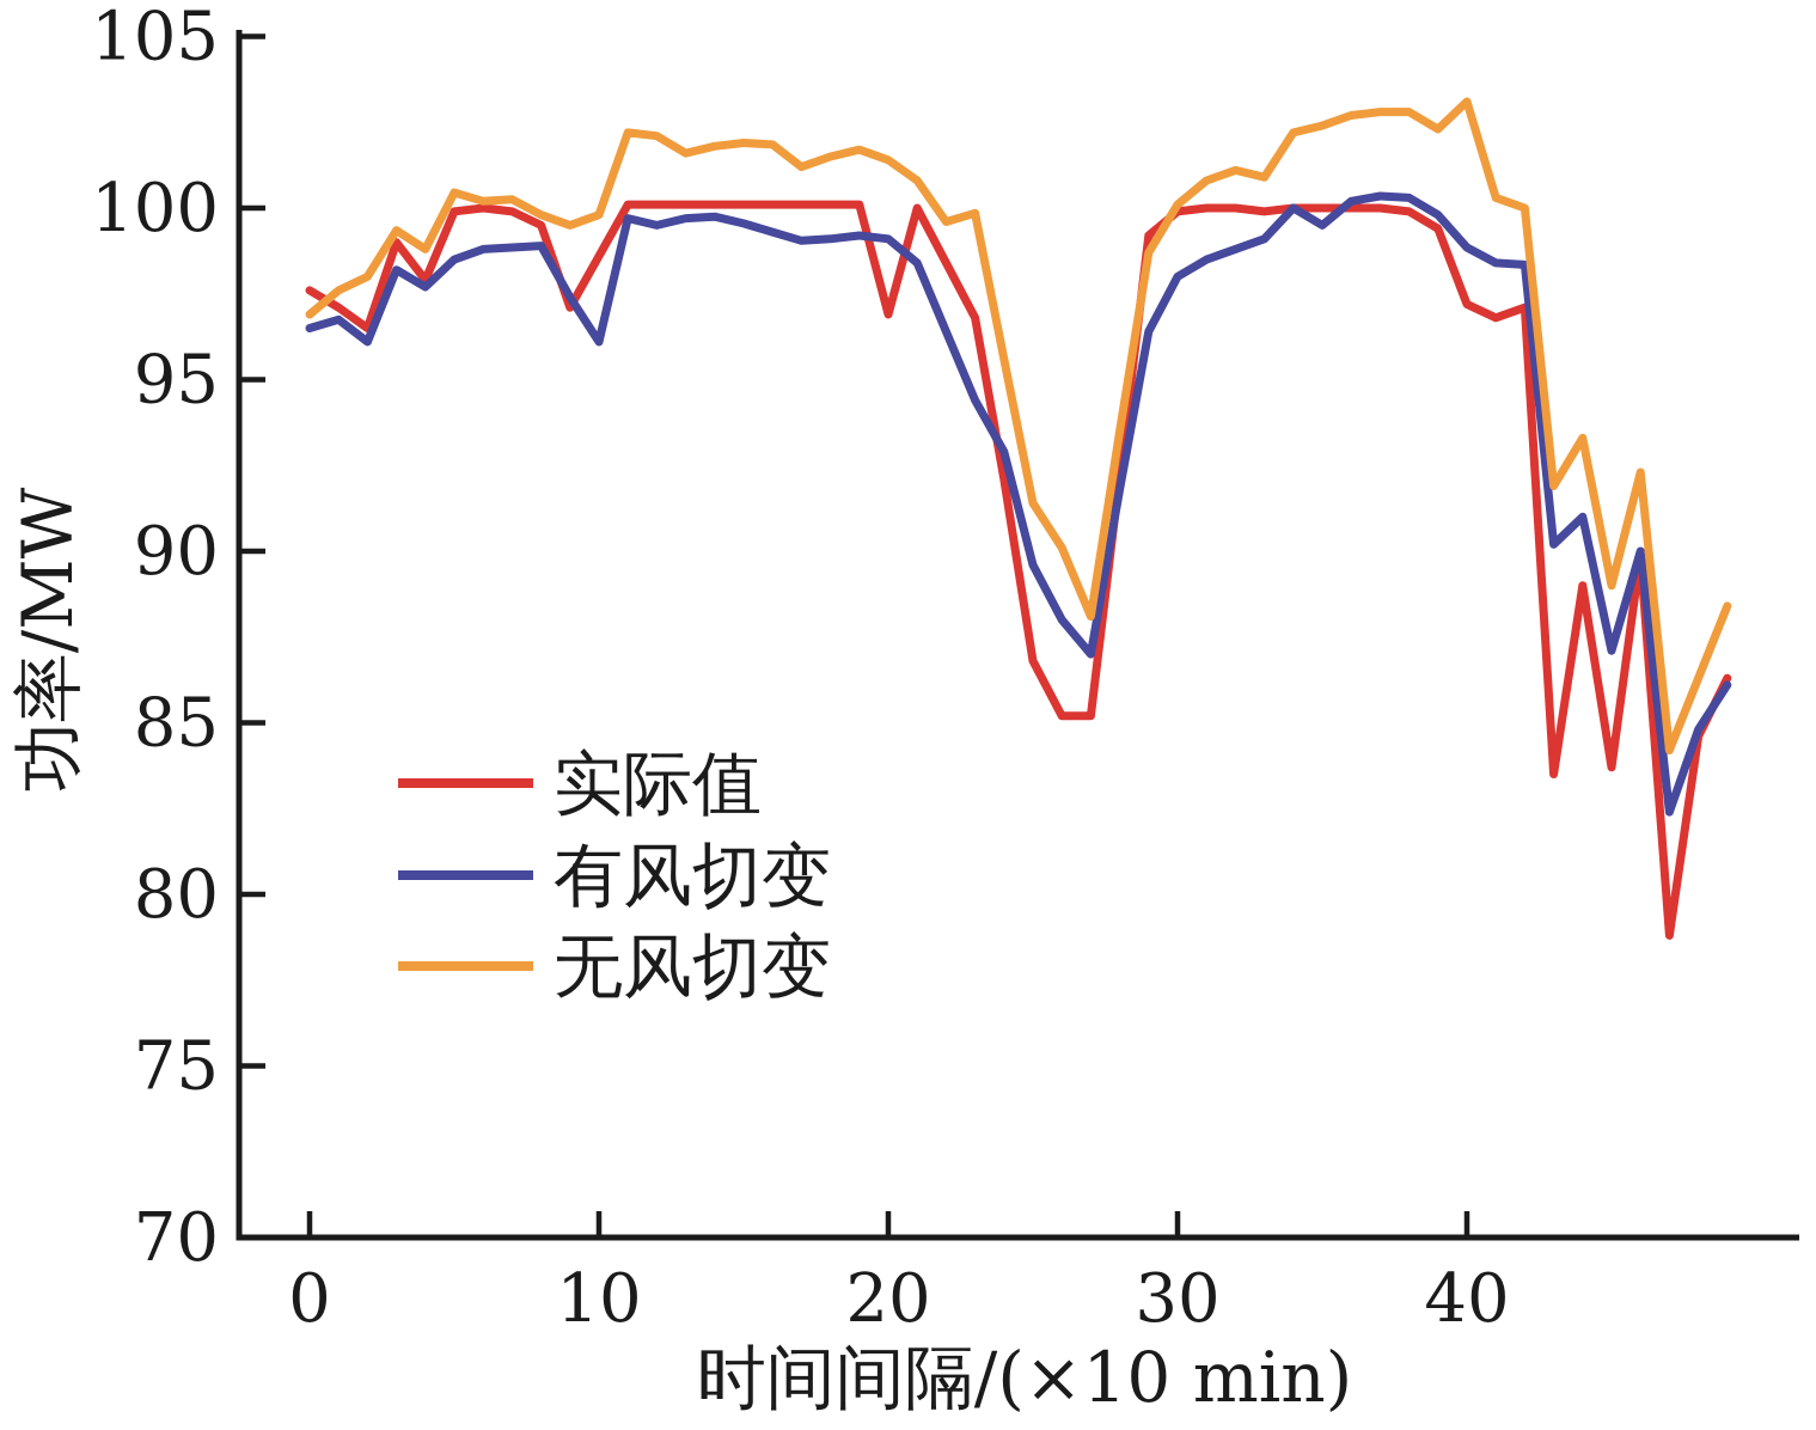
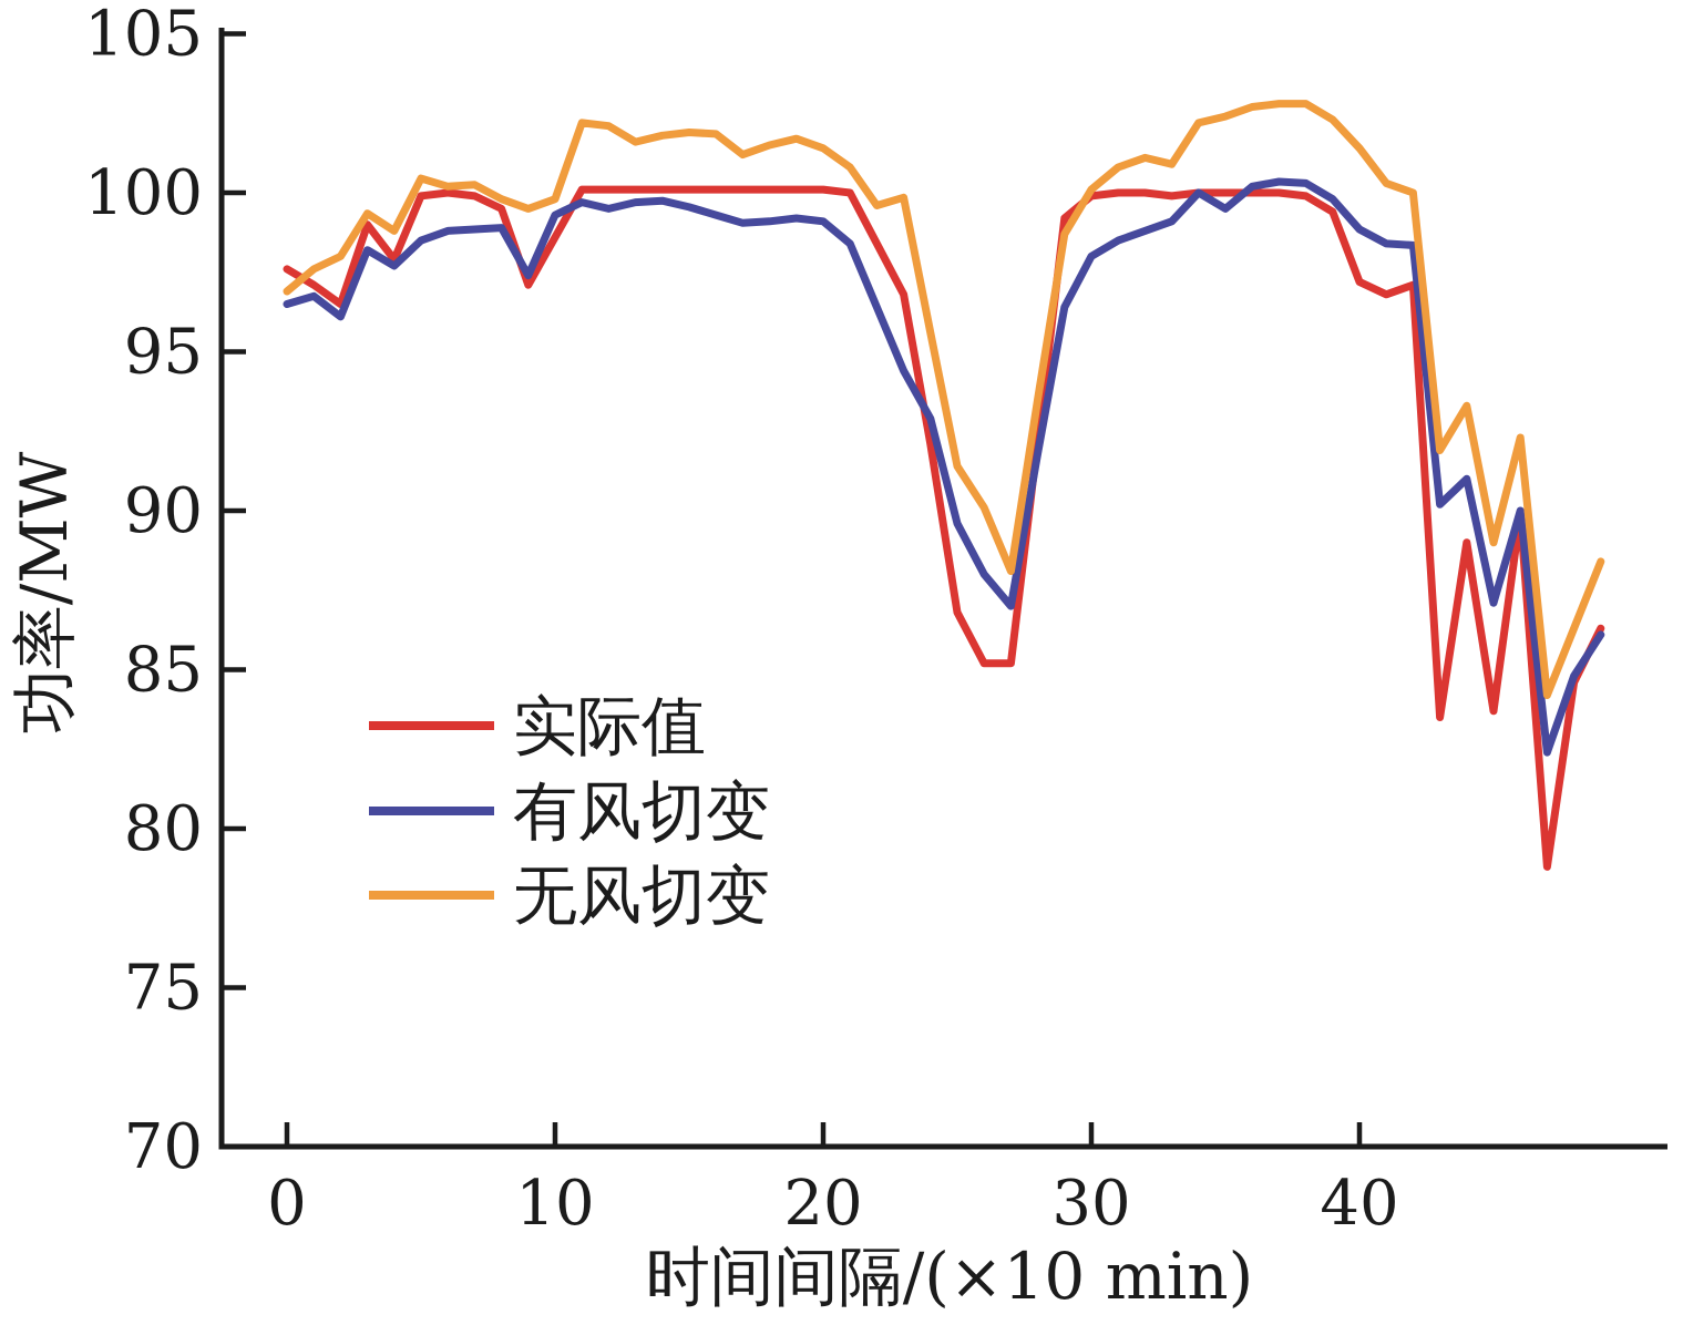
有风切变/10: 96.1 -> 99.3
实际值/20: 96.9 -> 100.1
无风切变/40: 103.1 -> 101.4
